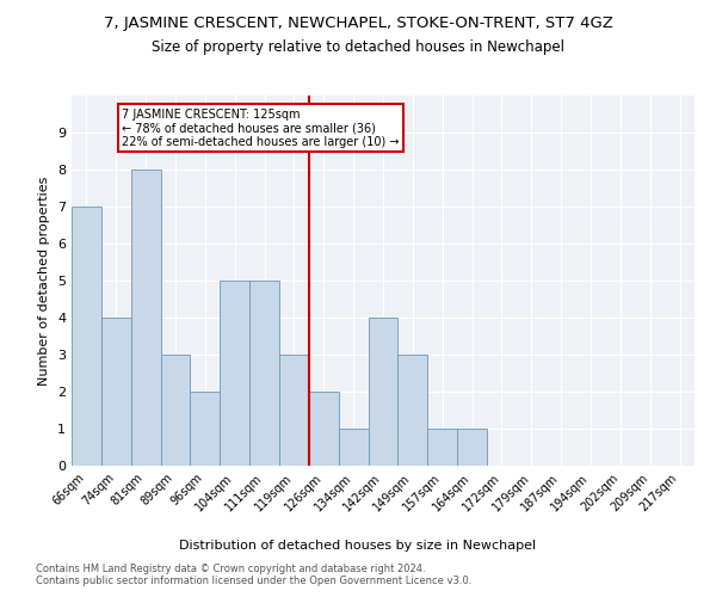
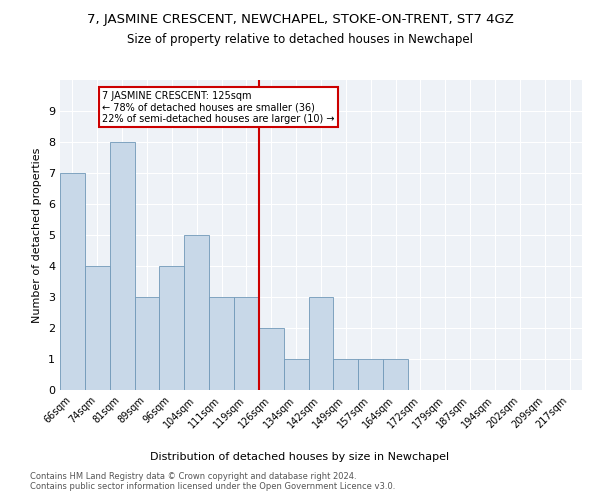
96sqm: 2 -> 4
111sqm: 5 -> 3
142sqm: 4 -> 3
149sqm: 3 -> 1
